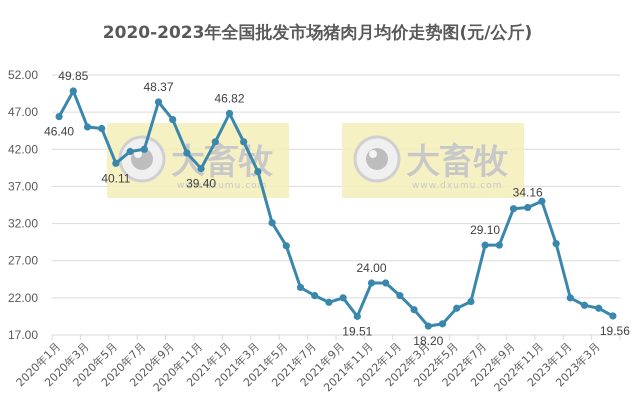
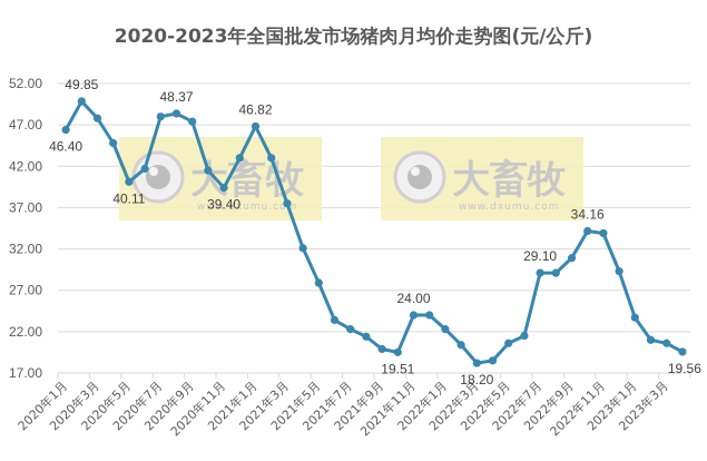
2020年3月: 45 -> 48
2020年7月: 42 -> 48
2020年9月: 46 -> 47
2021年3月: 39 -> 38
2021年5月: 29 -> 28
2021年9月: 22 -> 20
2022年9月: 34 -> 31
2022年11月: 35 -> 34
2023年1月: 22 -> 24
